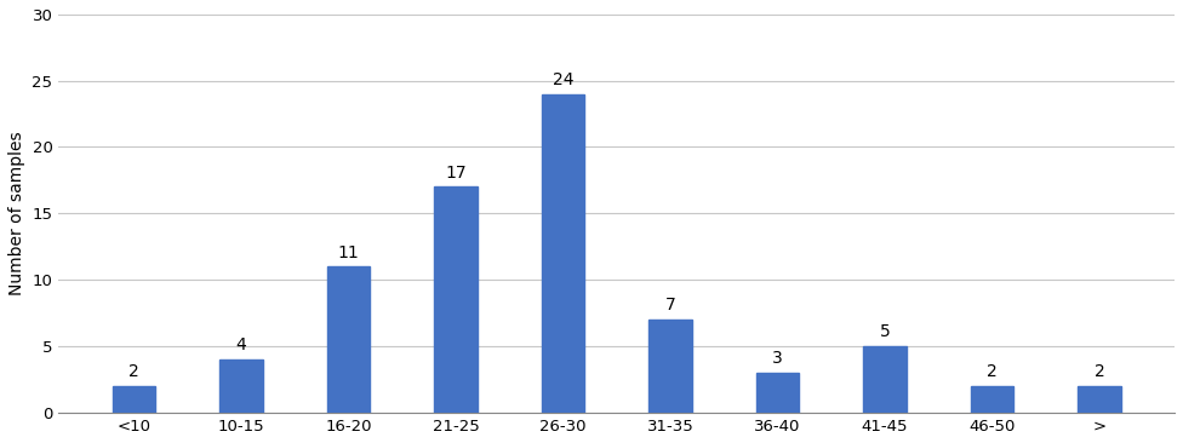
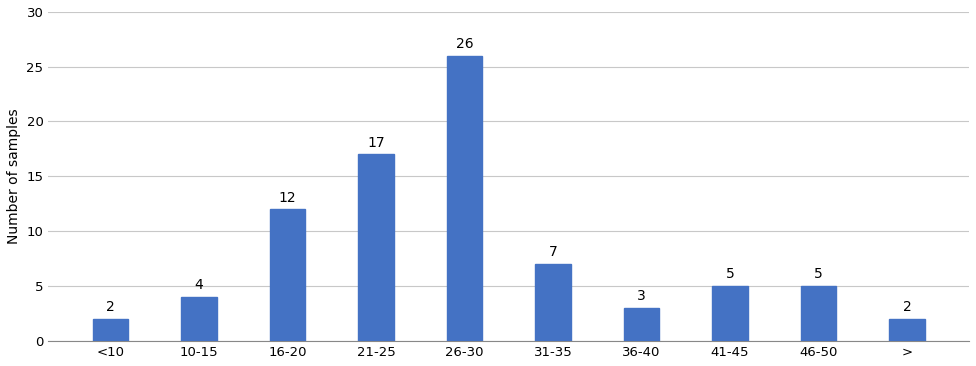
16-20: 11 -> 12
26-30: 24 -> 26
46-50: 2 -> 5
